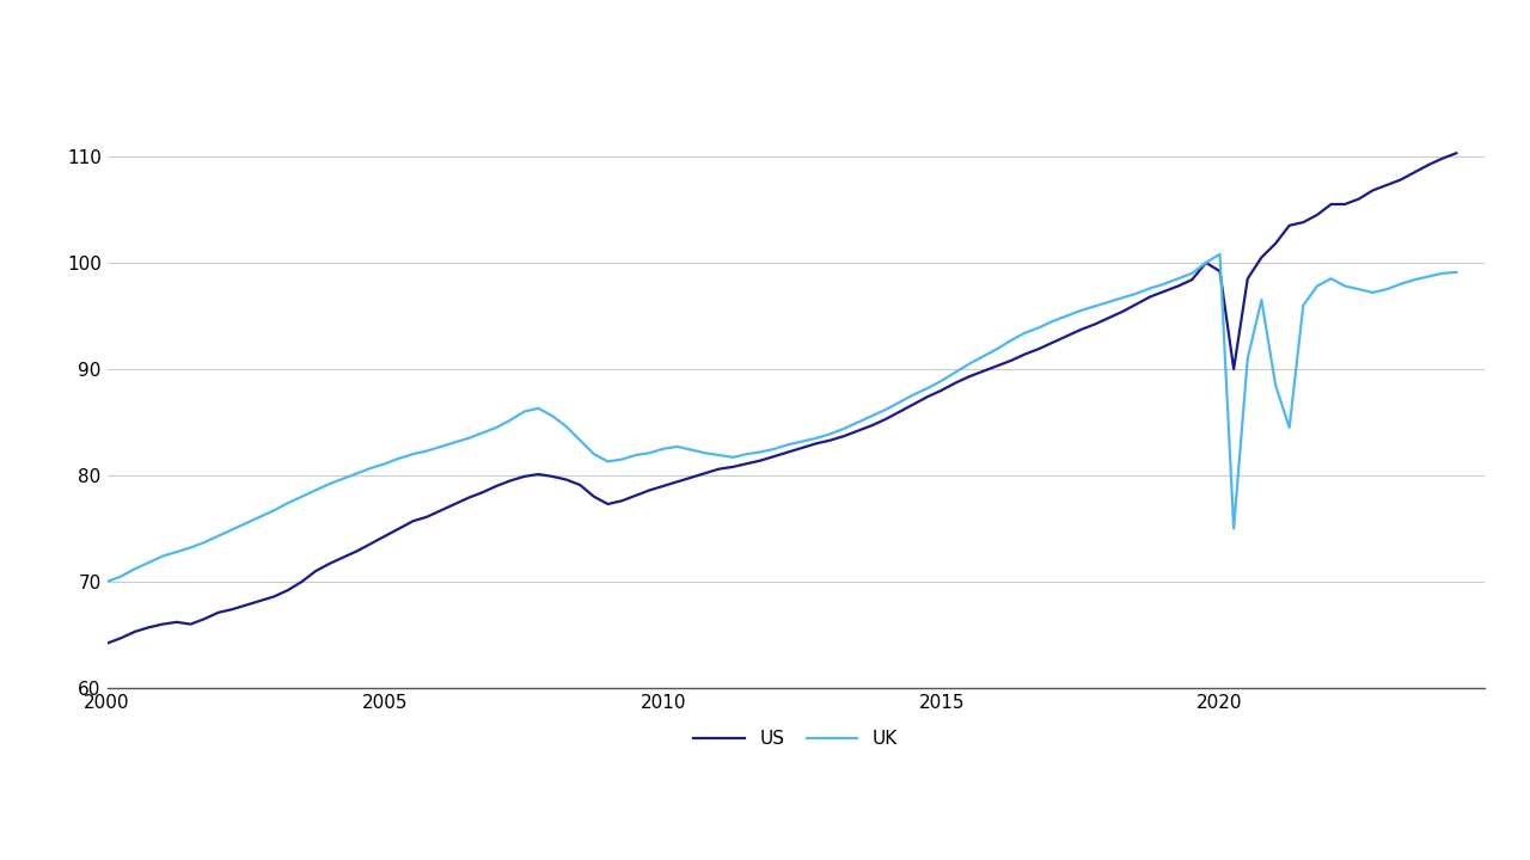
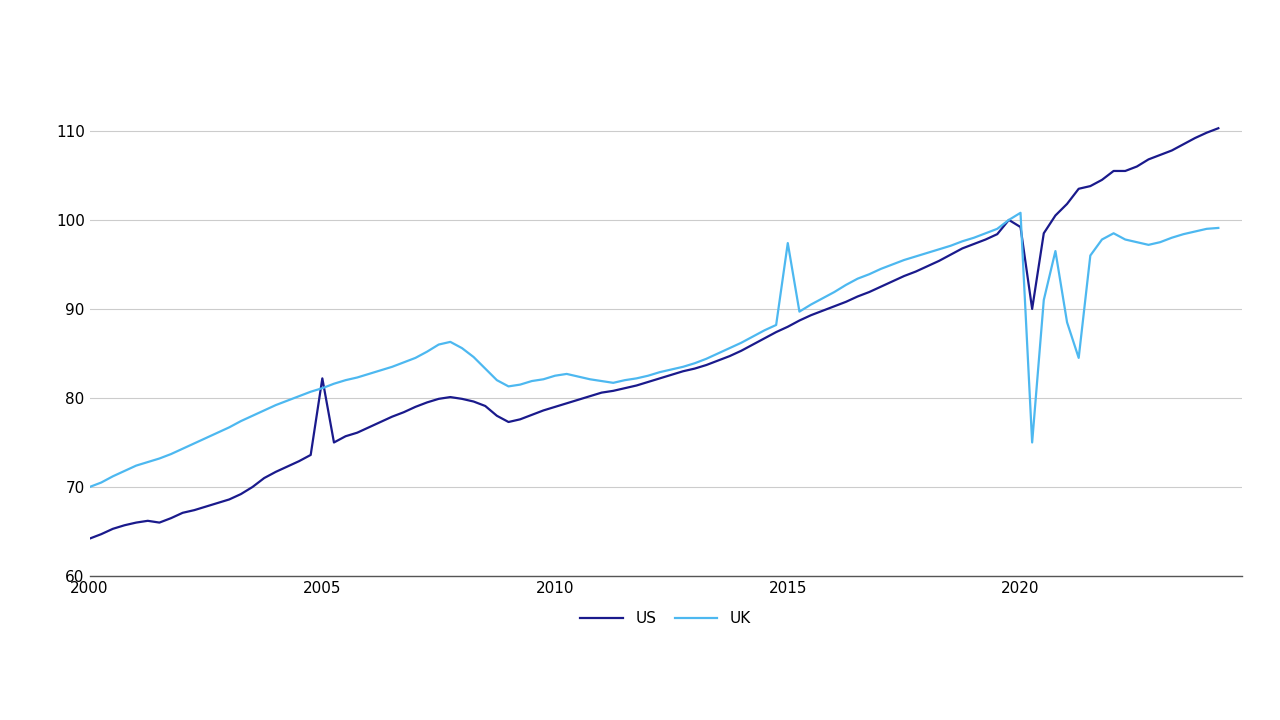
US/2005: 74.3 -> 82.2
UK/2015: 88.9 -> 97.4
